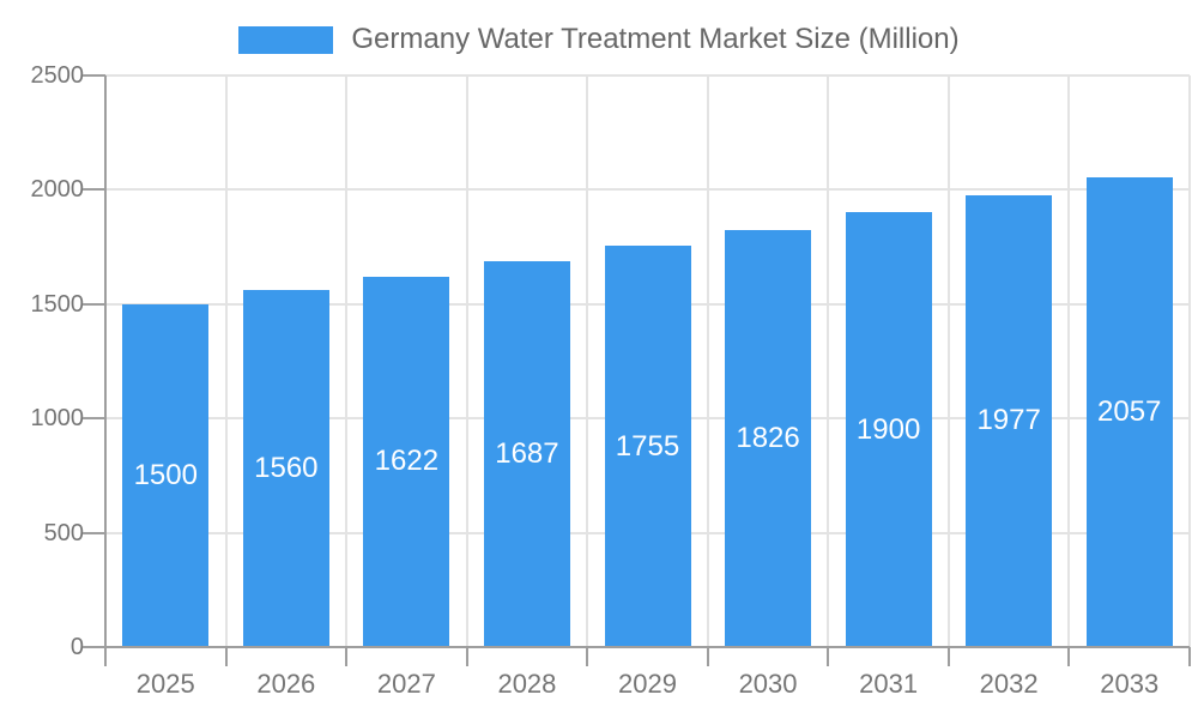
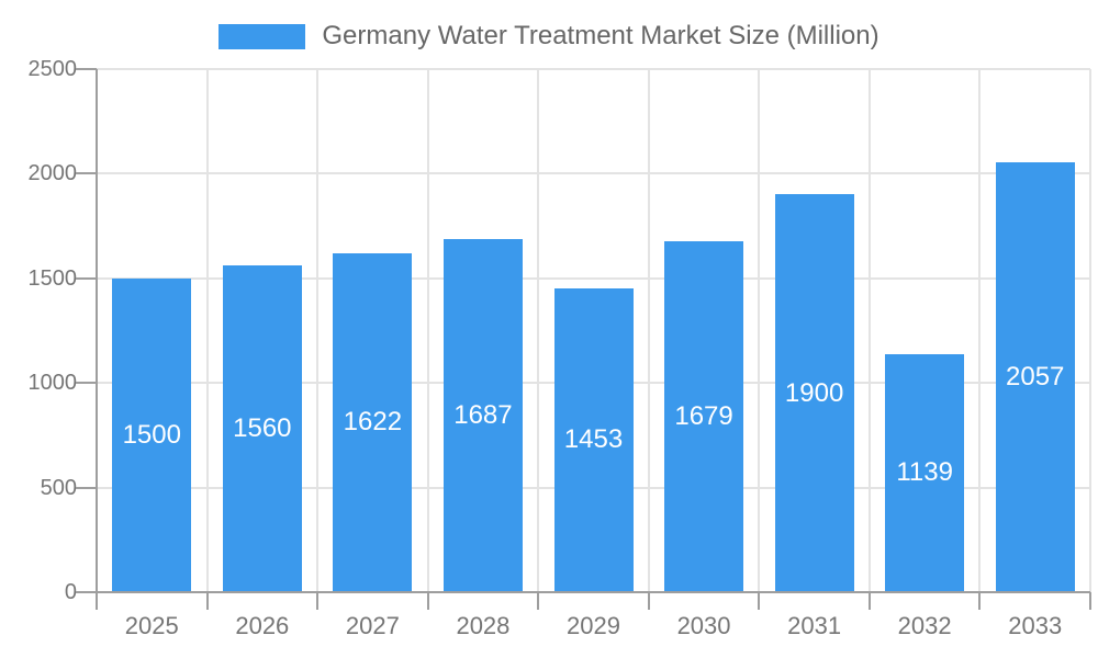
2029: 1755 -> 1453
2030: 1826 -> 1679
2032: 1977 -> 1139
